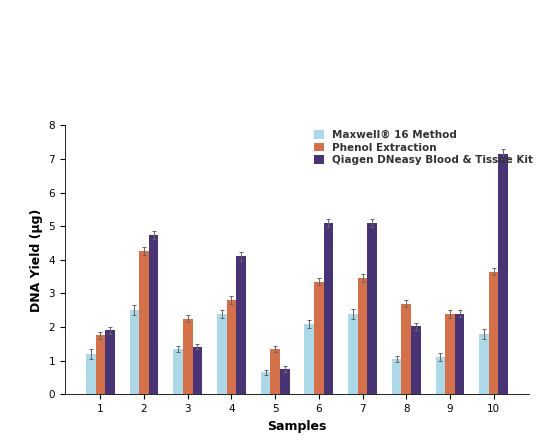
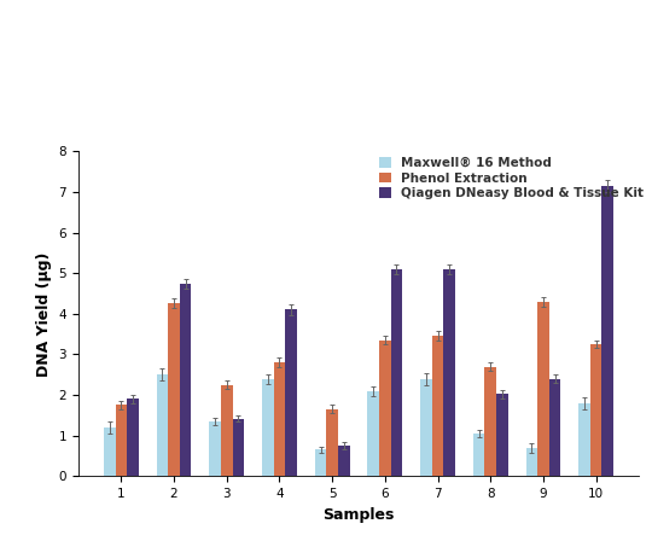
Phenol Extraction/5: 1.35 -> 1.65
Maxwell® 16 Method/9: 1.10 -> 0.70
Phenol Extraction/9: 2.40 -> 4.30
Phenol Extraction/10: 3.65 -> 3.25
